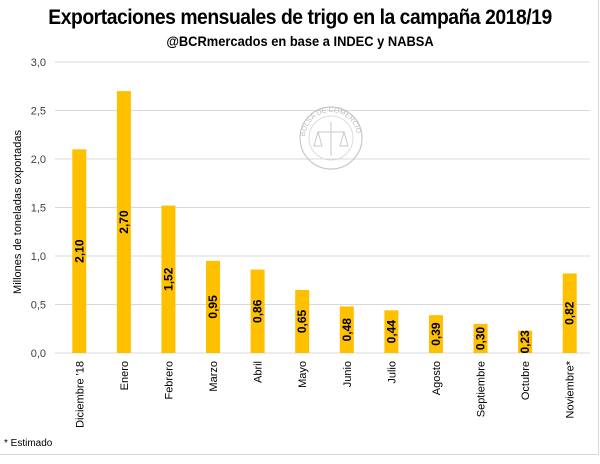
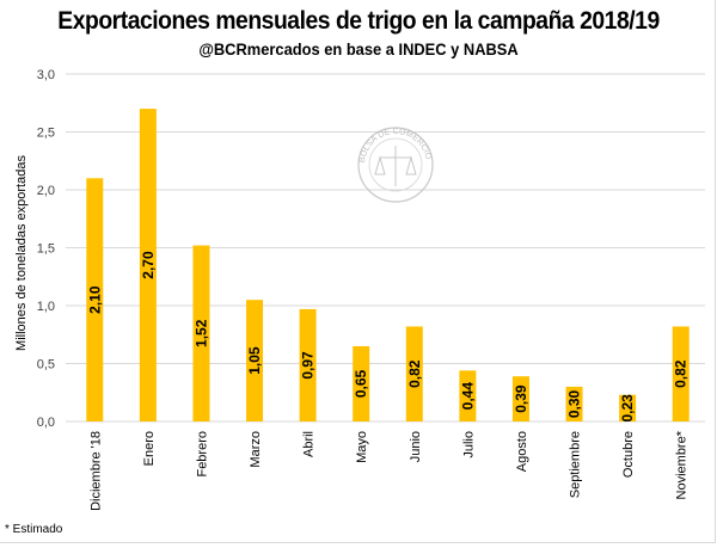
Marzo: 0,95 -> 1,05
Abril: 0,86 -> 0,97
Junio: 0,48 -> 0,82
